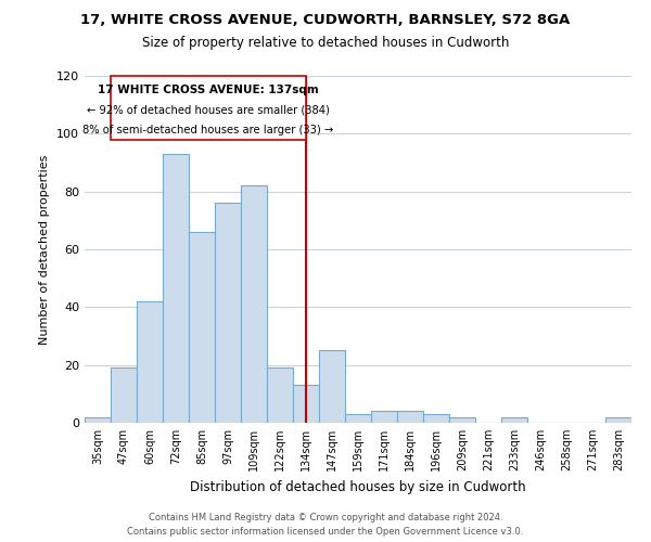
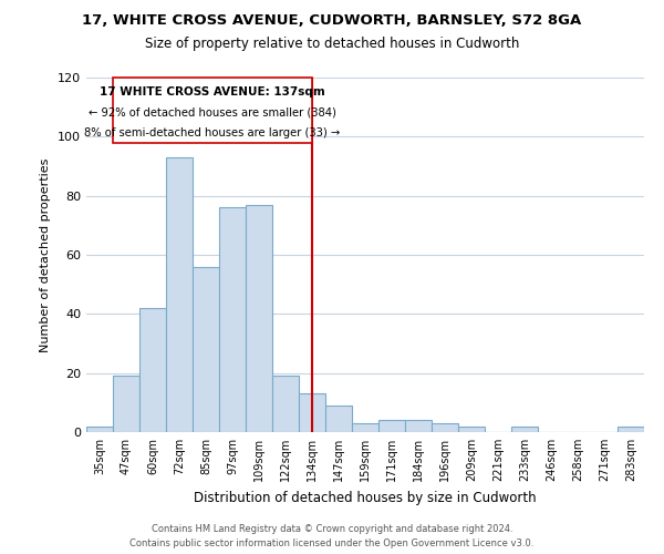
85sqm: 66 -> 56
109sqm: 82 -> 77
147sqm: 25 -> 9
